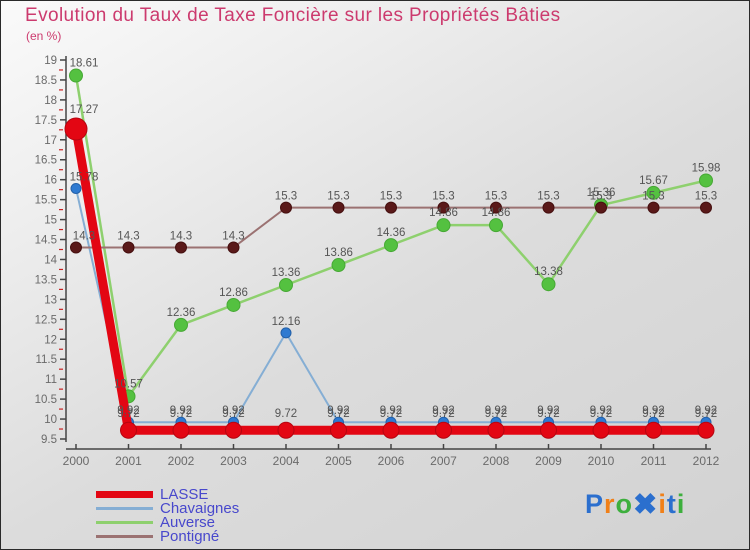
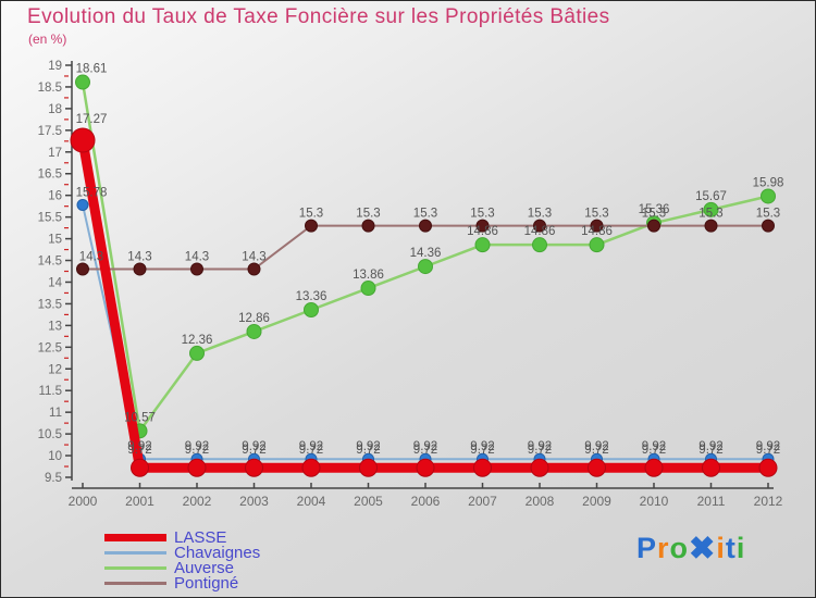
Chavaignes/2004: 12.16 -> 9.92
Auverse/2009: 13.38 -> 14.86
